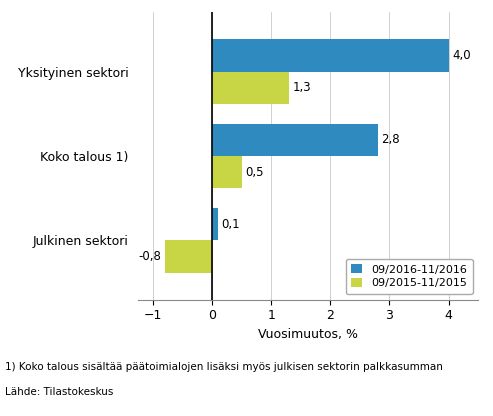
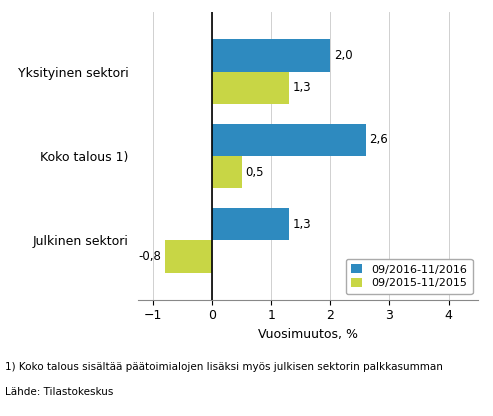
09/2016-11/2016/Yksityinen sektori: 4,0 -> 2,0
09/2016-11/2016/Koko talous 1): 2,8 -> 2,6
09/2016-11/2016/Julkinen sektori: 0,1 -> 1,3
